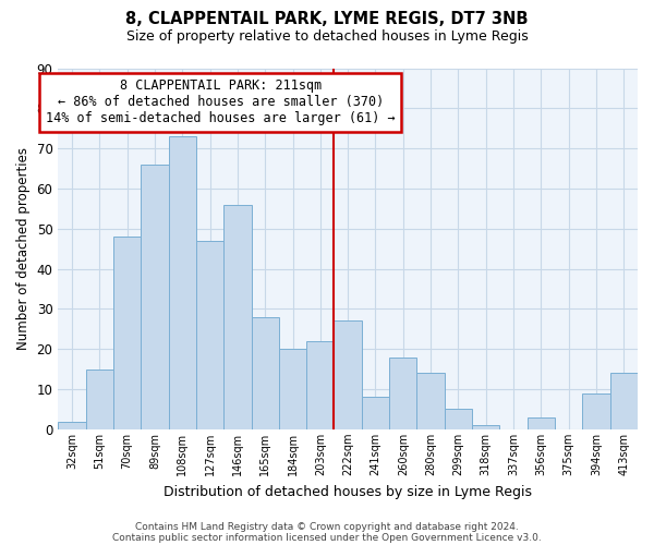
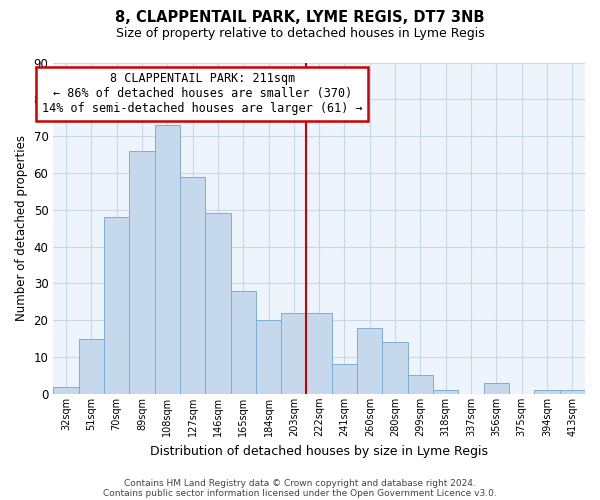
127sqm: 47 -> 59
146sqm: 56 -> 49
222sqm: 27 -> 22
394sqm: 9 -> 1
413sqm: 14 -> 1
